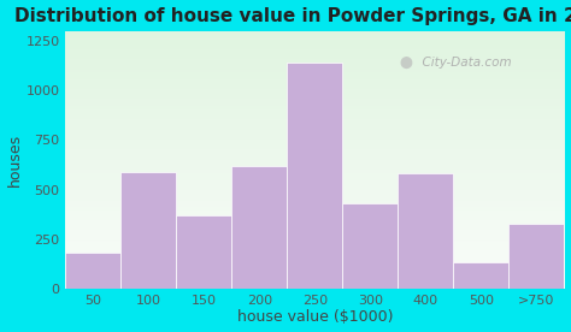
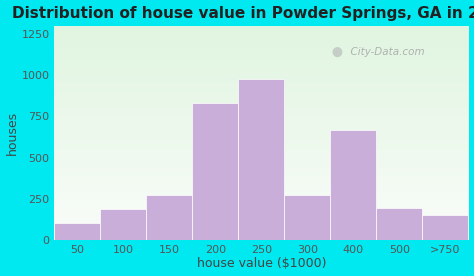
50: 180 -> 100
100: 590 -> 190
150: 370 -> 280
200: 620 -> 830
250: 1140 -> 980
300: 430 -> 270
400: 580 -> 670
500: 130 -> 200
>750: 330 -> 150
